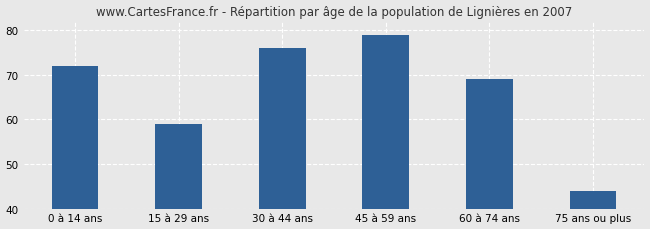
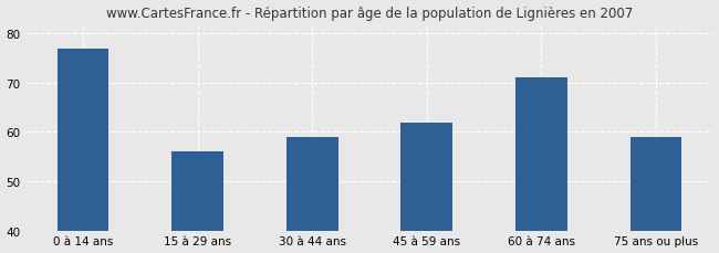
0 à 14 ans: 72 -> 77
15 à 29 ans: 59 -> 56
30 à 44 ans: 76 -> 59
45 à 59 ans: 79 -> 62
60 à 74 ans: 69 -> 71
75 ans ou plus: 44 -> 59
